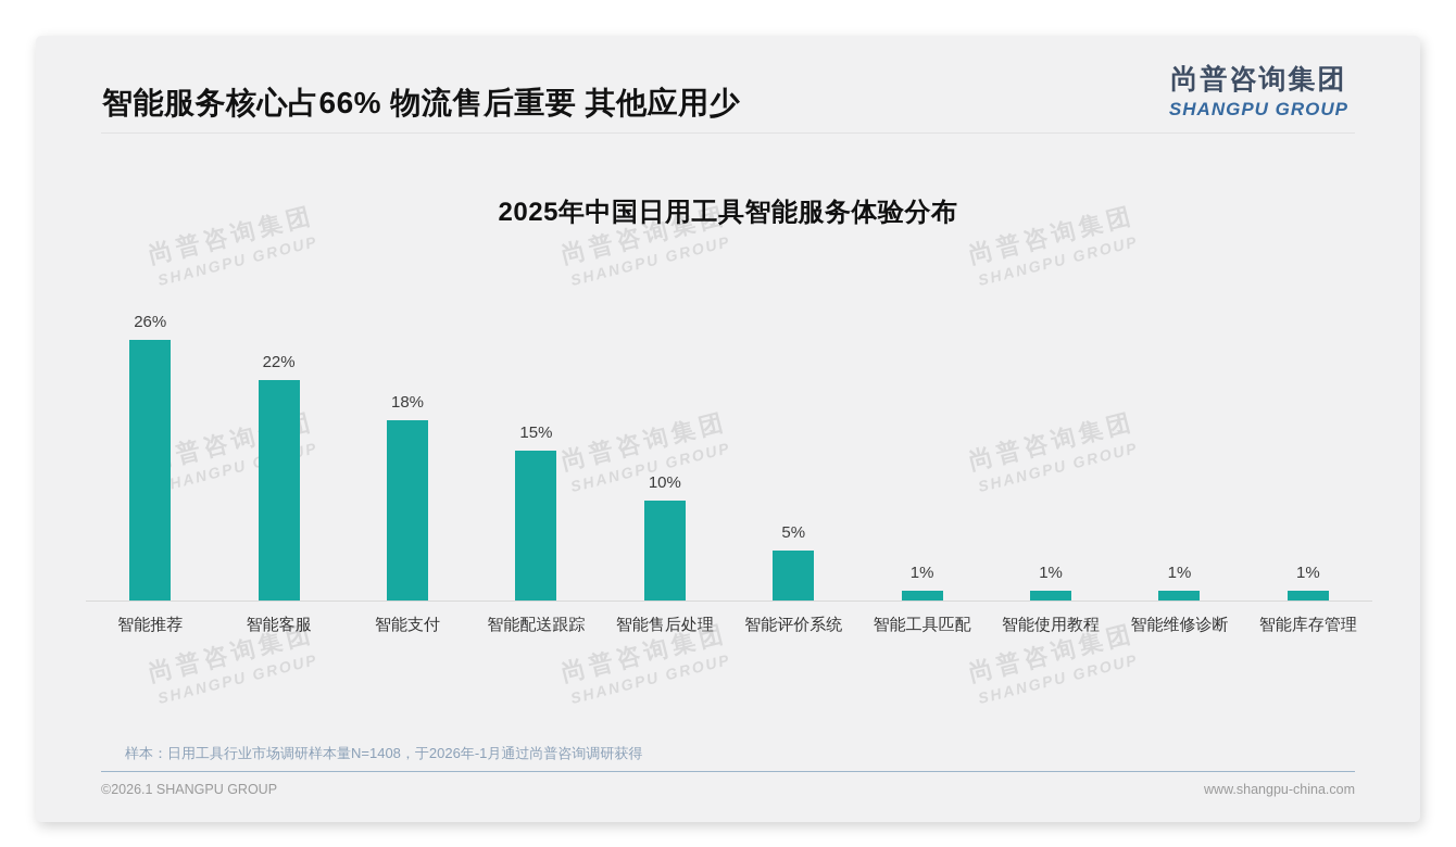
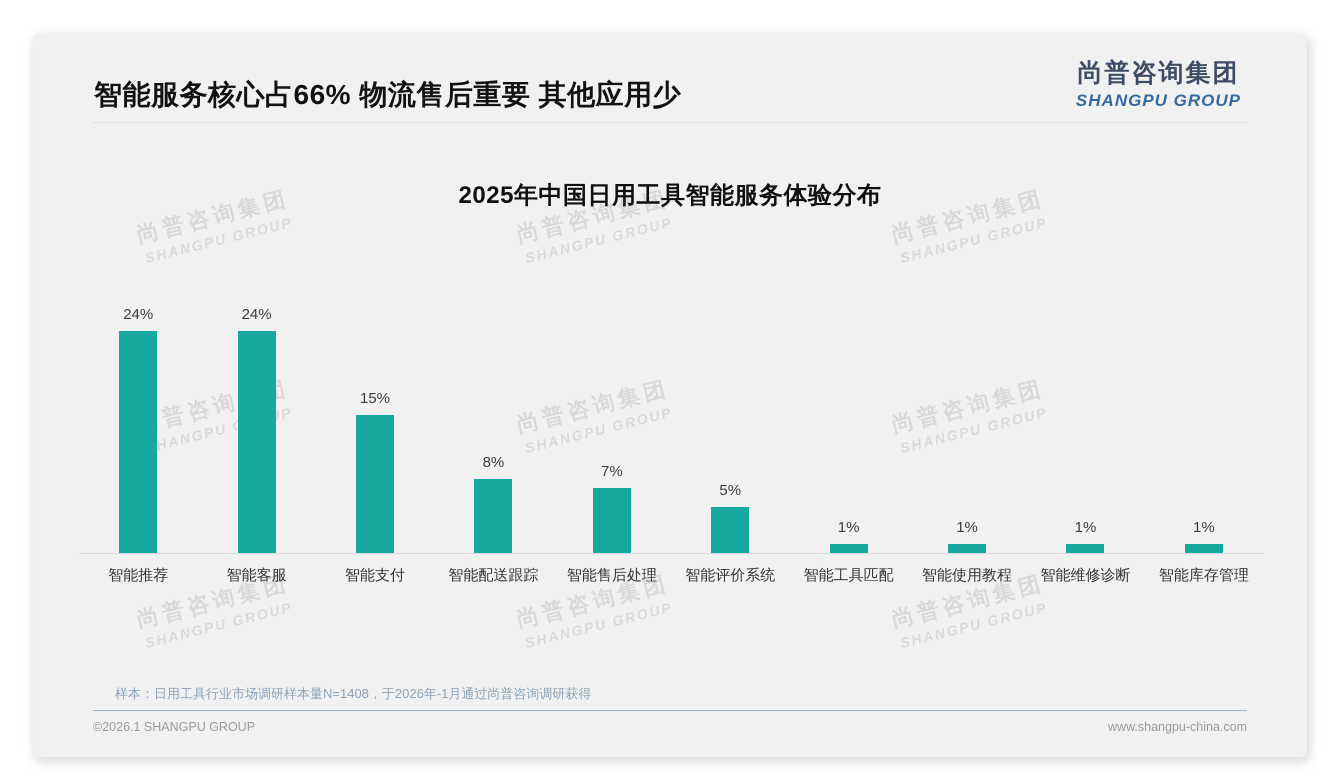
智能推荐: 26% -> 24%
智能客服: 22% -> 24%
智能支付: 18% -> 15%
智能配送跟踪: 15% -> 8%
智能售后处理: 10% -> 7%
